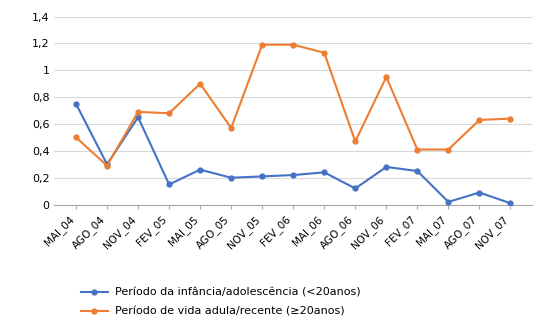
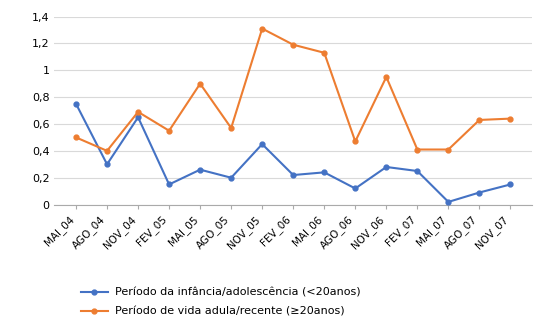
Período de vida adula/recente (≥20anos)/AGO_04: 0,29 -> 0,40
Período de vida adula/recente (≥20anos)/FEV_05: 0,68 -> 0,55
Período da infância/adolescência (<20anos)/NOV_05: 0,21 -> 0,45
Período de vida adula/recente (≥20anos)/NOV_05: 1,19 -> 1,31
Período da infância/adolescência (<20anos)/NOV_07: 0,01 -> 0,15
